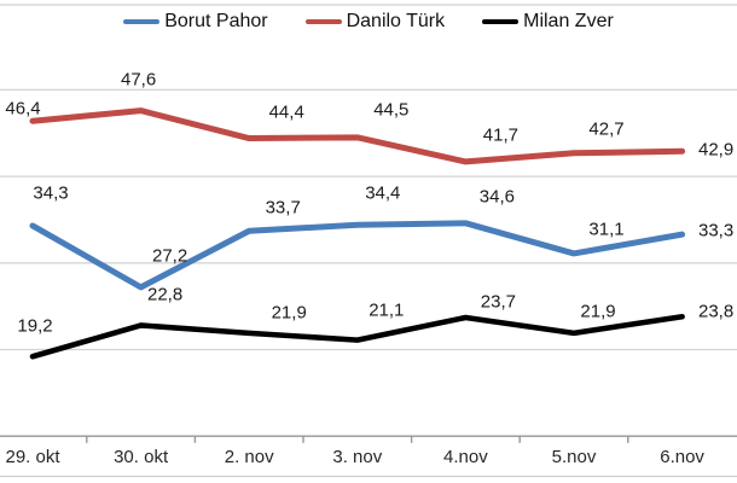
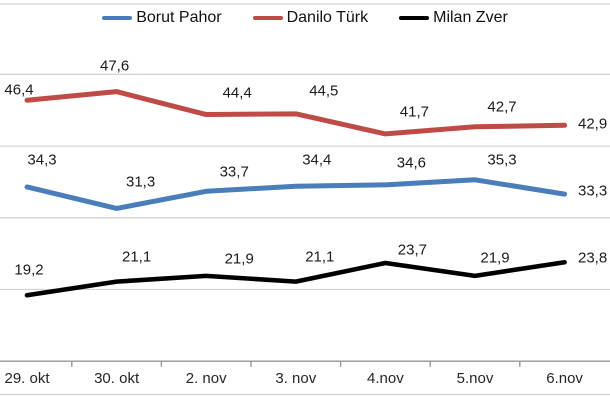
Borut Pahor/30. okt: 27,2 -> 31,3
Milan Zver/30. okt: 22,8 -> 21,1
Borut Pahor/5.nov: 31,1 -> 35,3
